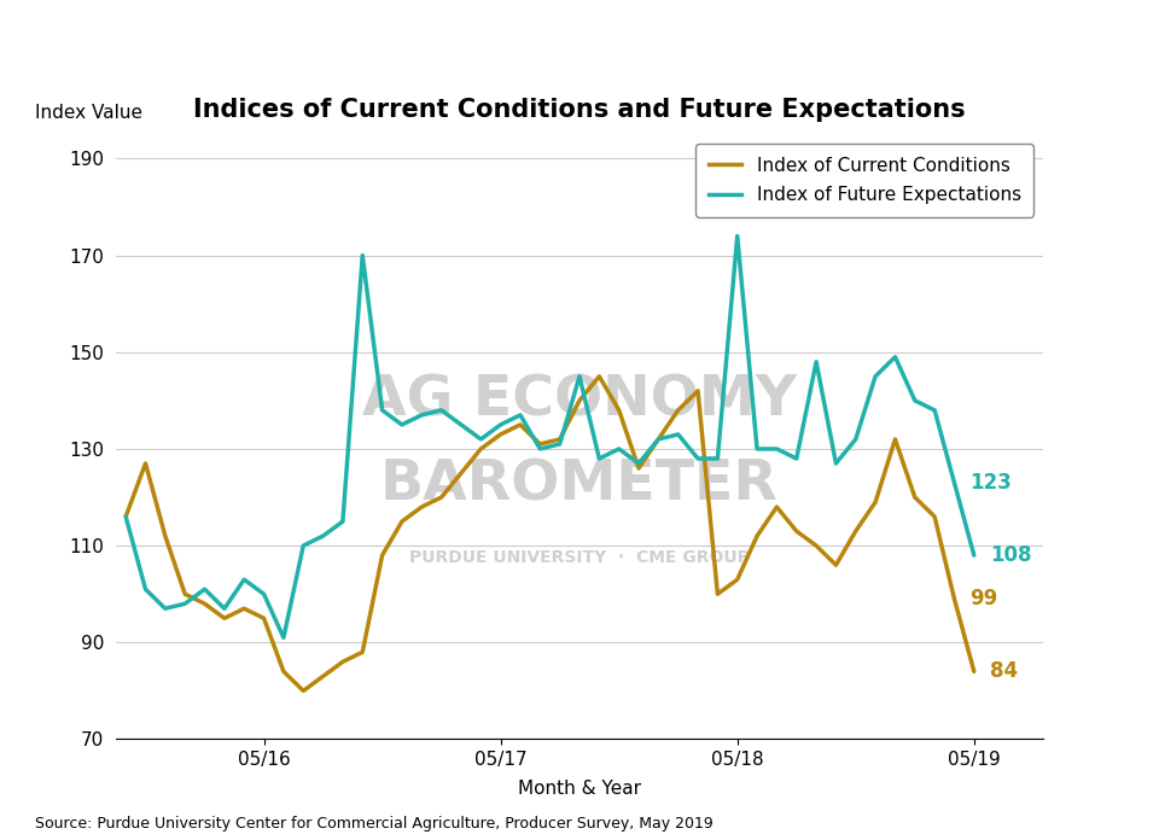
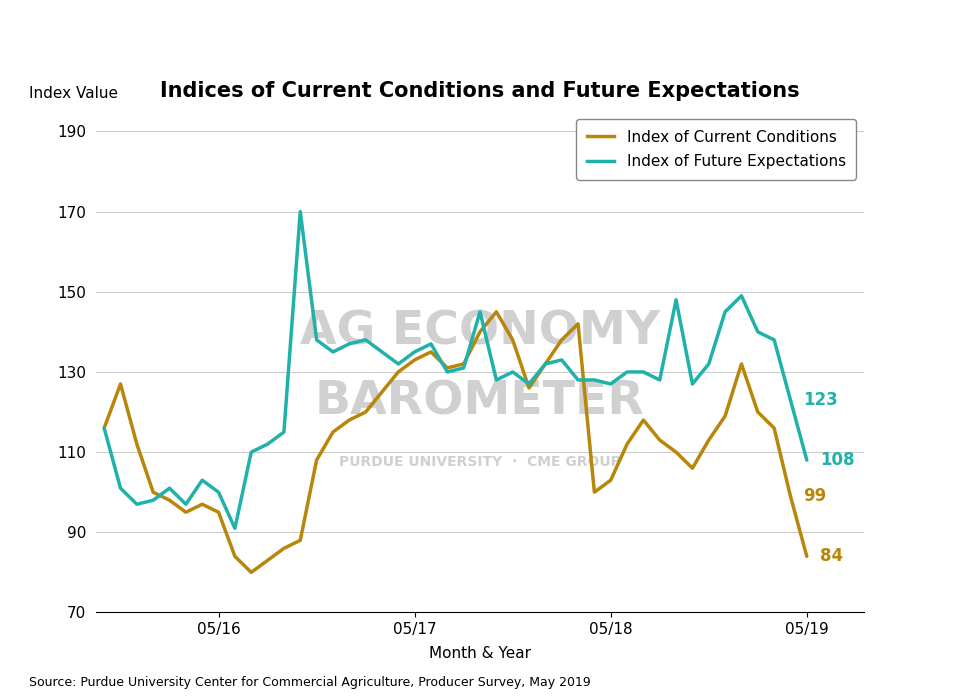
Index of Future Expectations/05/18: 174 -> 127
